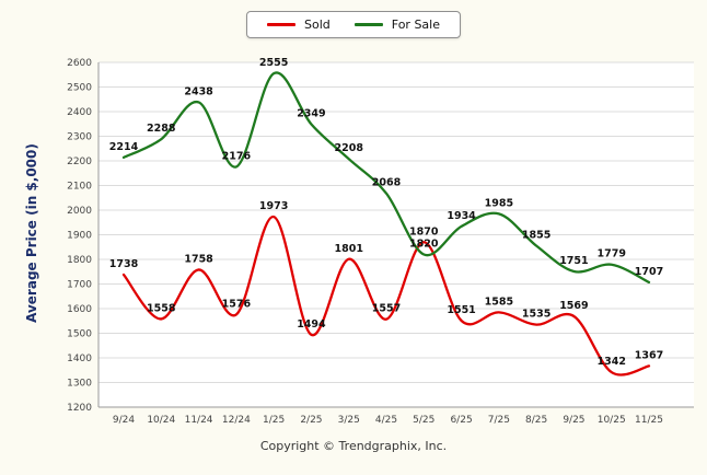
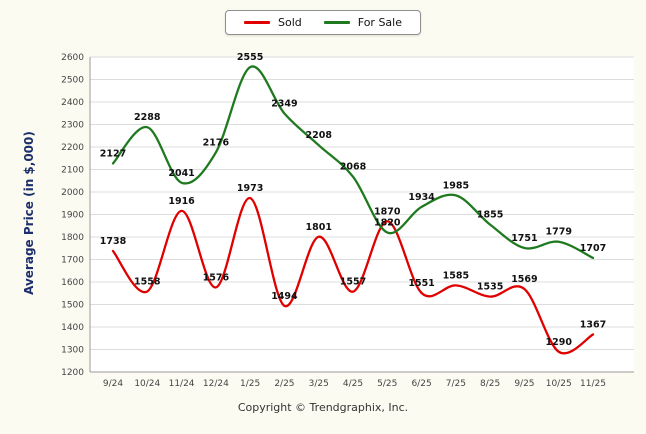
For Sale/9/24: 2214 -> 2127
Sold/11/24: 1758 -> 1916
For Sale/11/24: 2438 -> 2041
Sold/10/25: 1342 -> 1290
